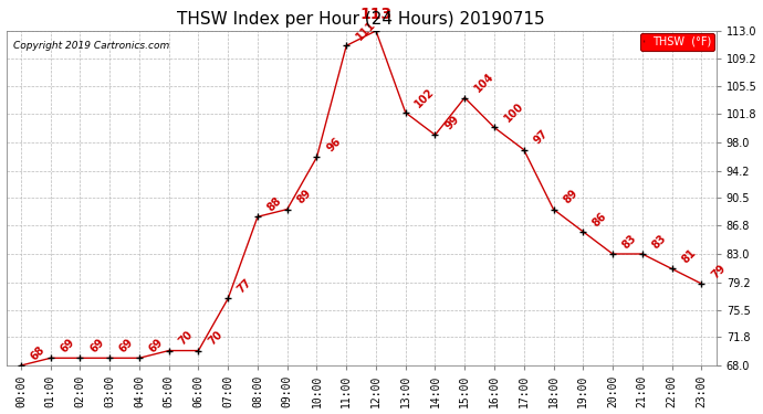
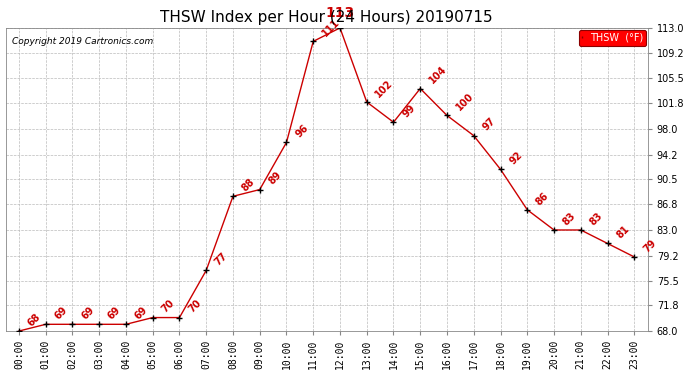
18:00: 89 -> 92
